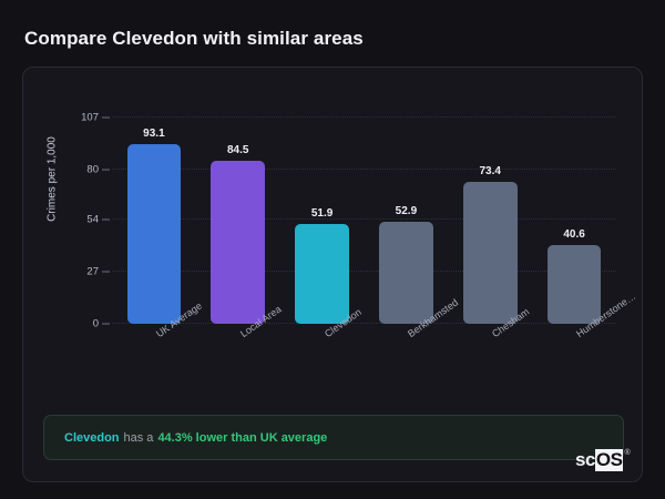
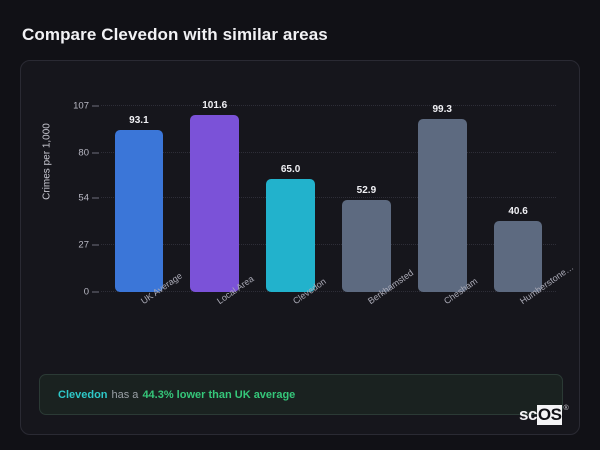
Local Area: 84.5 -> 101.6
Clevedon: 51.9 -> 65.0
Chesham: 73.4 -> 99.3
